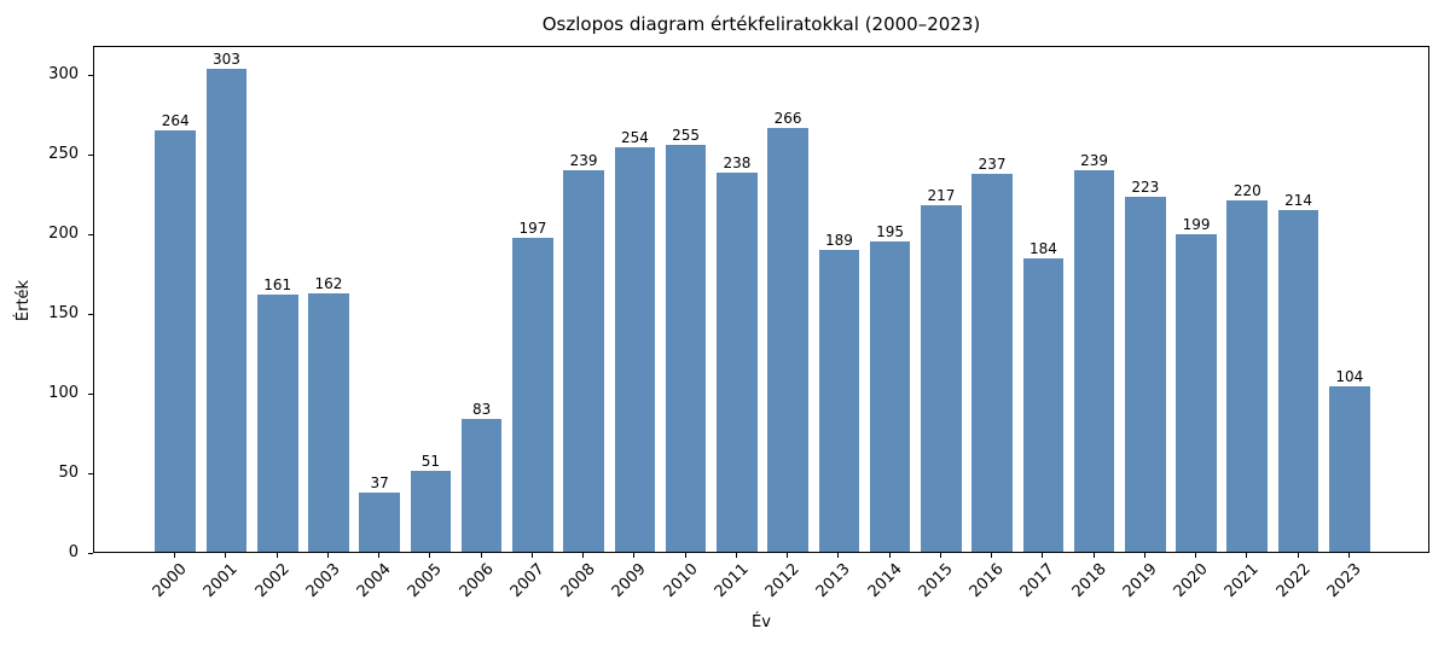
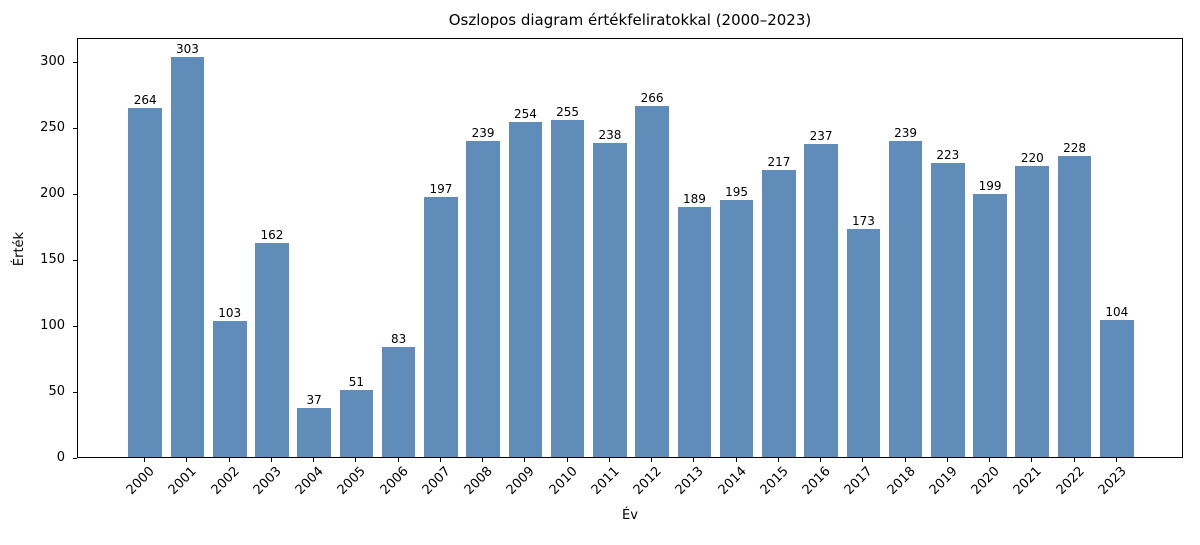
2002: 161 -> 103
2017: 184 -> 173
2022: 214 -> 228
